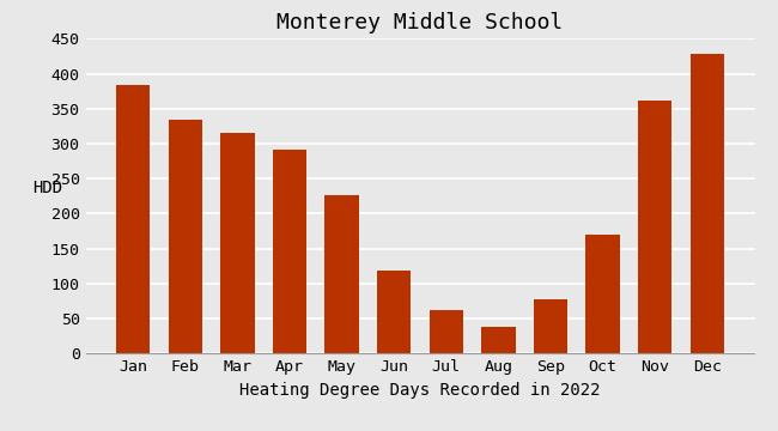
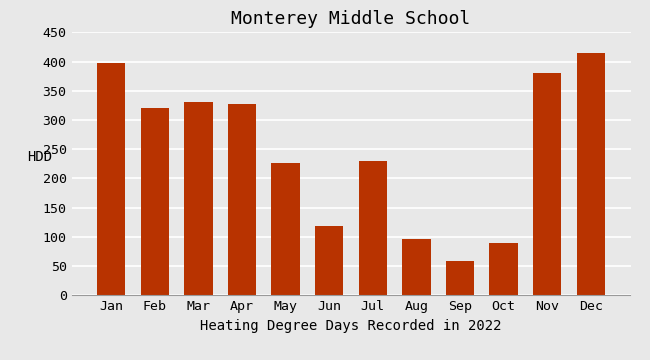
Jan: 384 -> 398
Feb: 335 -> 320
Mar: 315 -> 330
Apr: 291 -> 328
Jul: 62 -> 230
Aug: 38 -> 96
Sep: 77 -> 58
Oct: 170 -> 90
Nov: 361 -> 380
Dec: 429 -> 414
